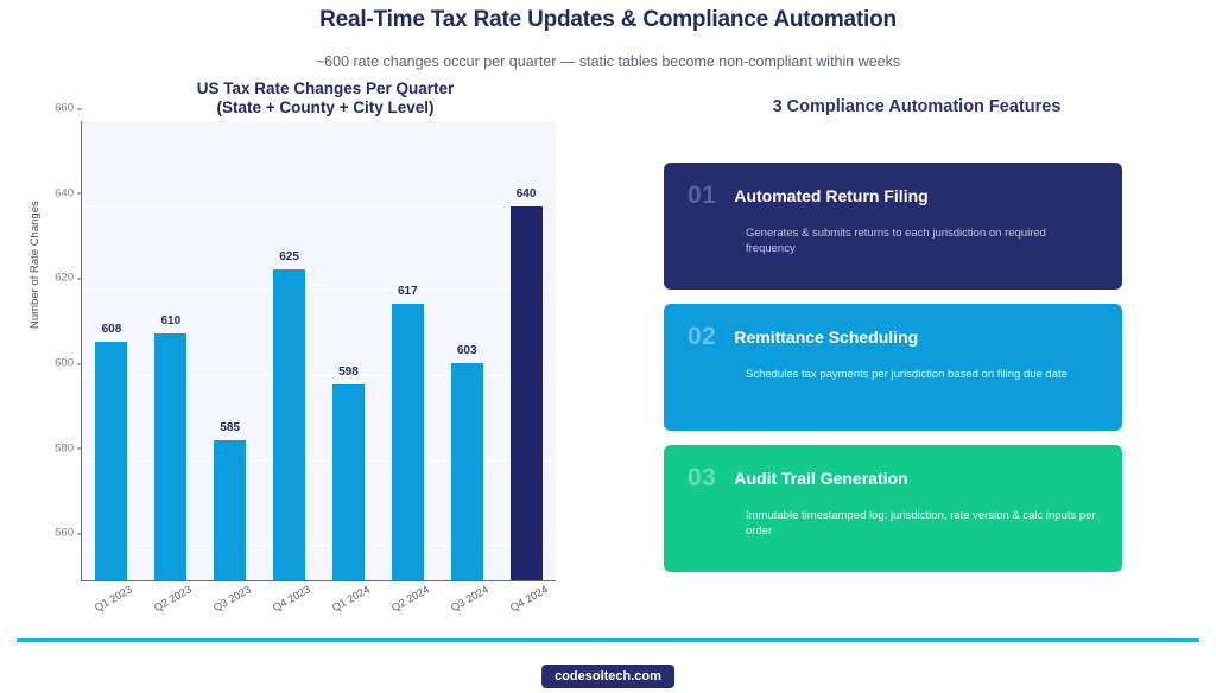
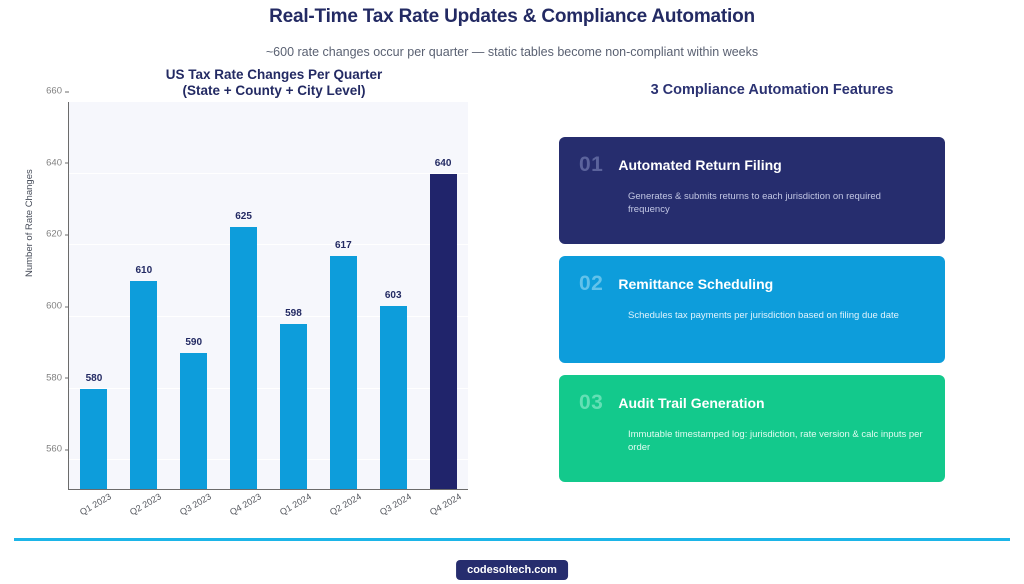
Q1 2023: 608 -> 580
Q3 2023: 585 -> 590
